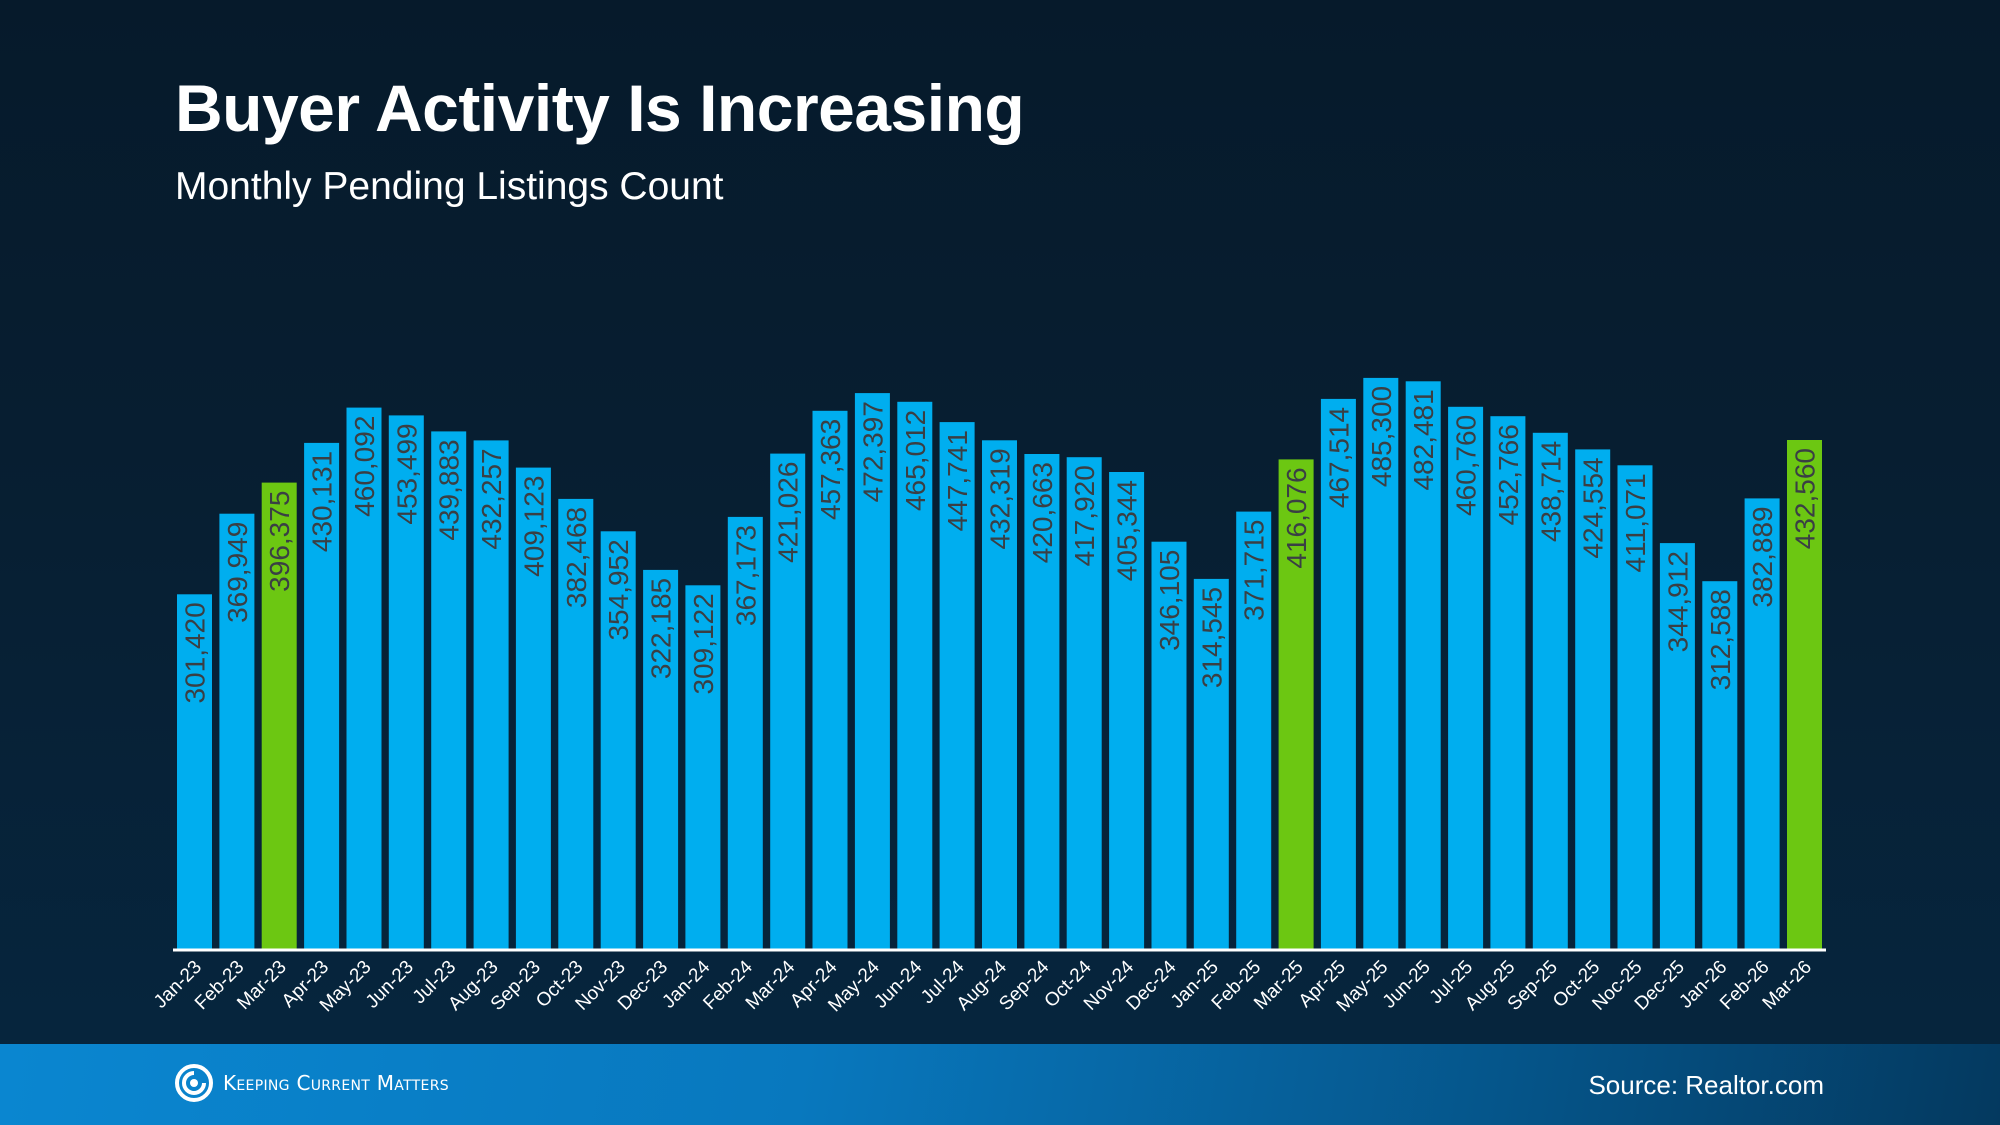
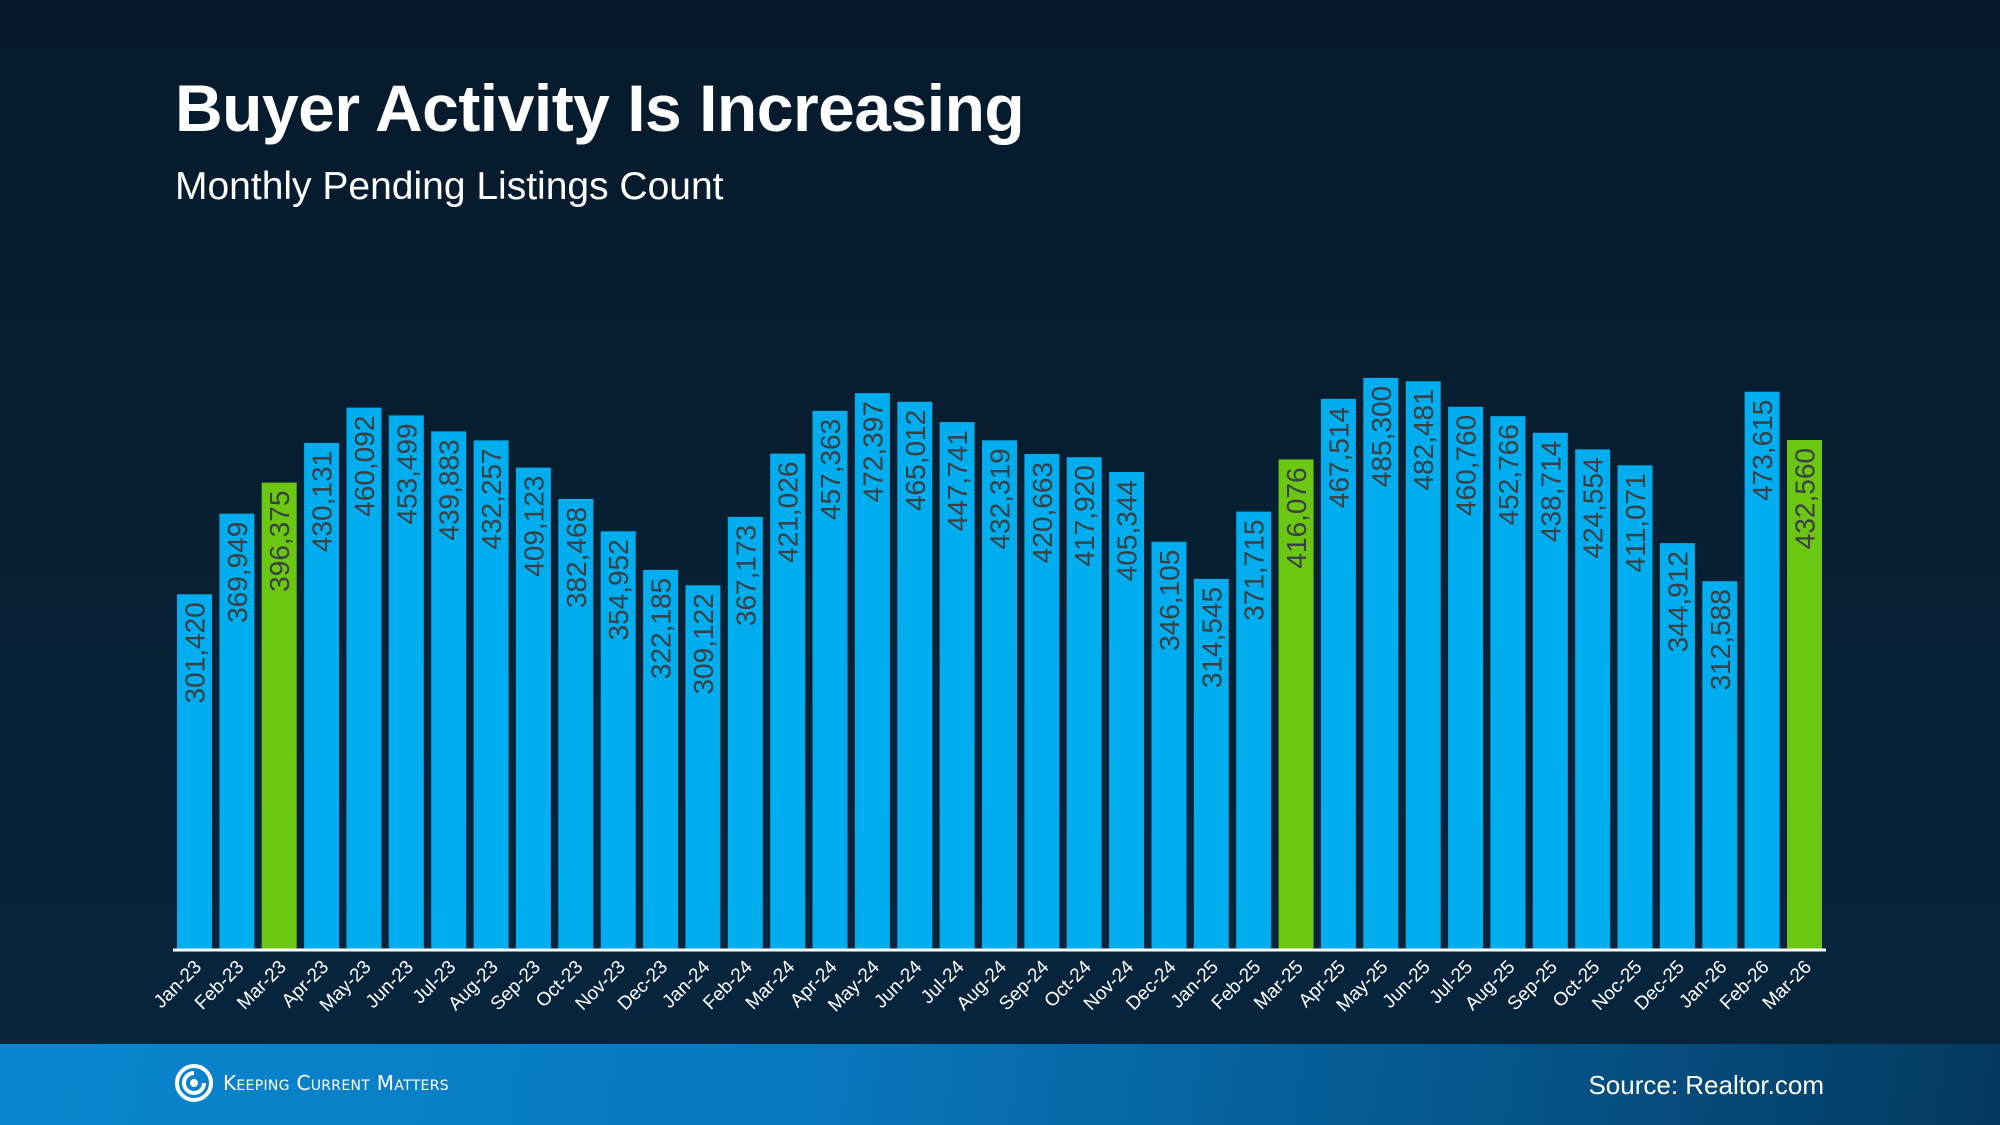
Feb-26: 382,889 -> 473,615
